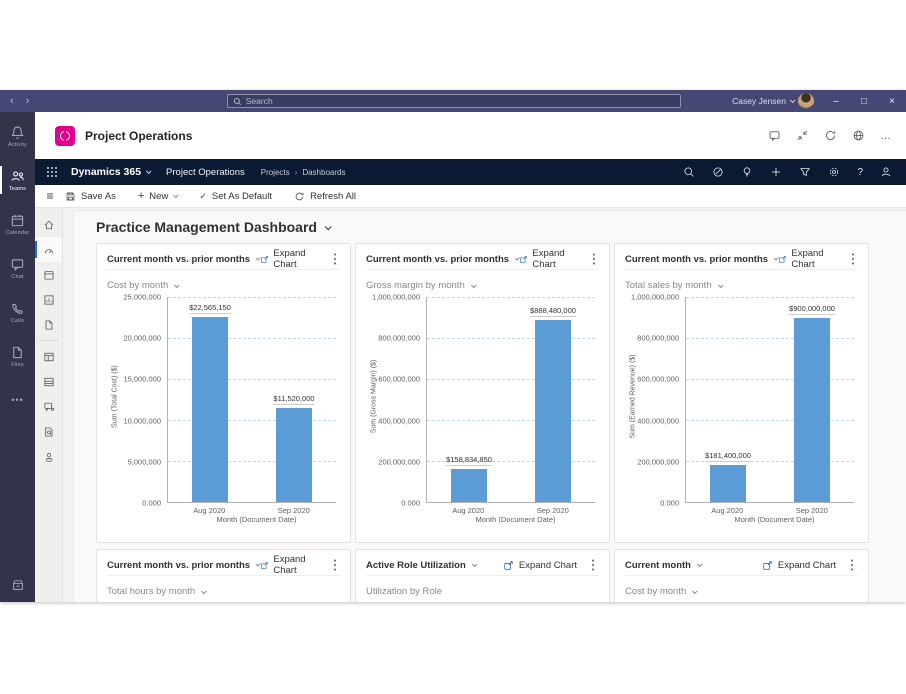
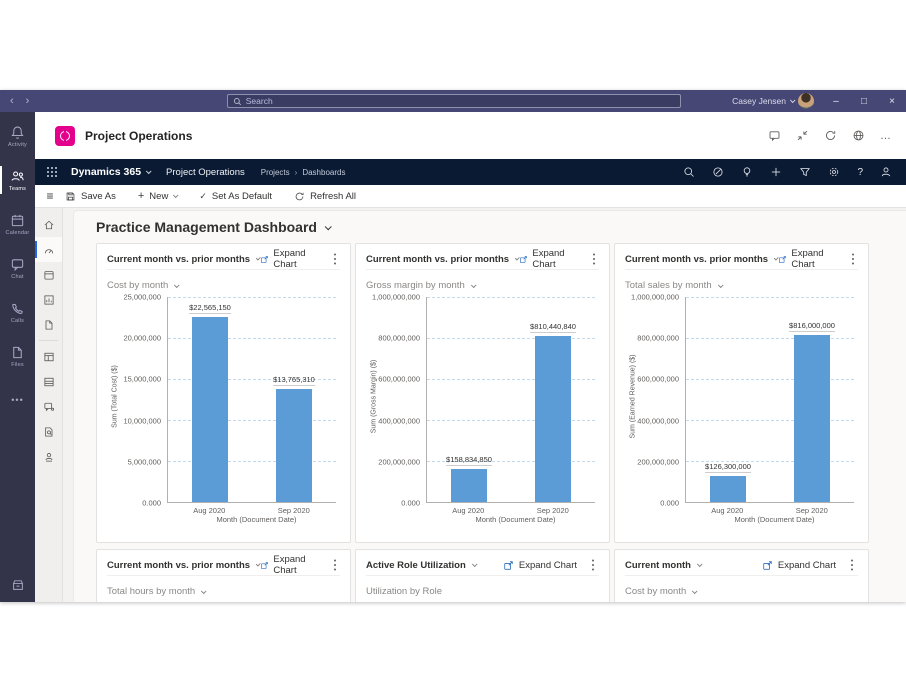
Cost by month/Sep 2020: $11,520,000 -> $13,765,310
Gross margin by month/Sep 2020: $888,480,000 -> $810,440,840
Total sales by month/Aug 2020: $181,400,000 -> $126,300,000
Total sales by month/Sep 2020: $900,000,000 -> $816,000,000
